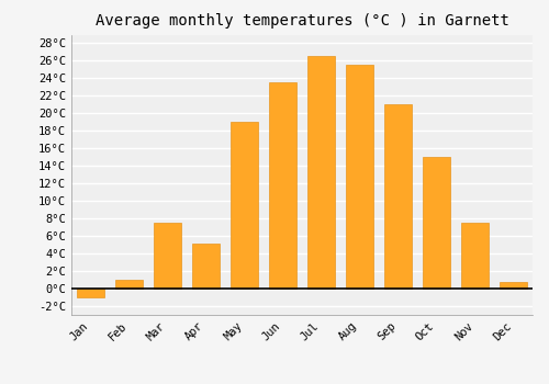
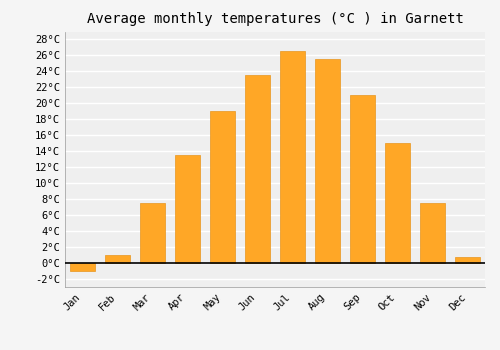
Apr: 5.2°C -> 13.5°C
